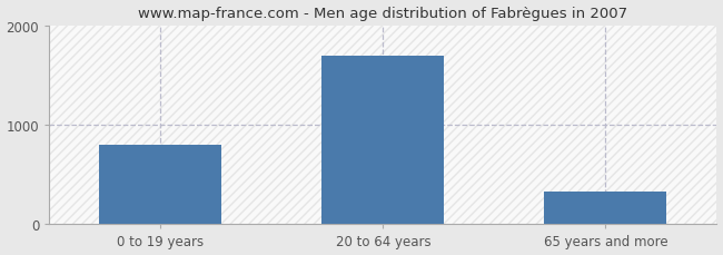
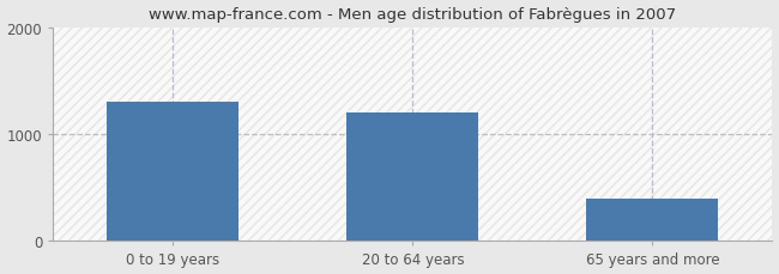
0 to 19 years: 800 -> 1300
20 to 64 years: 1700 -> 1200
65 years and more: 330 -> 400
